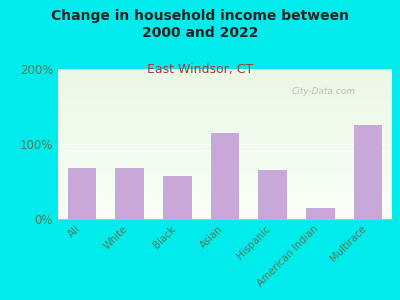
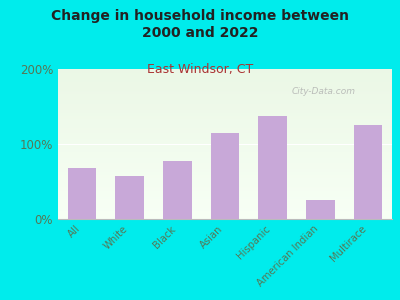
White: 68% -> 58%
Black: 58% -> 78%
Hispanic: 65% -> 138%
American Indian: 15% -> 26%
